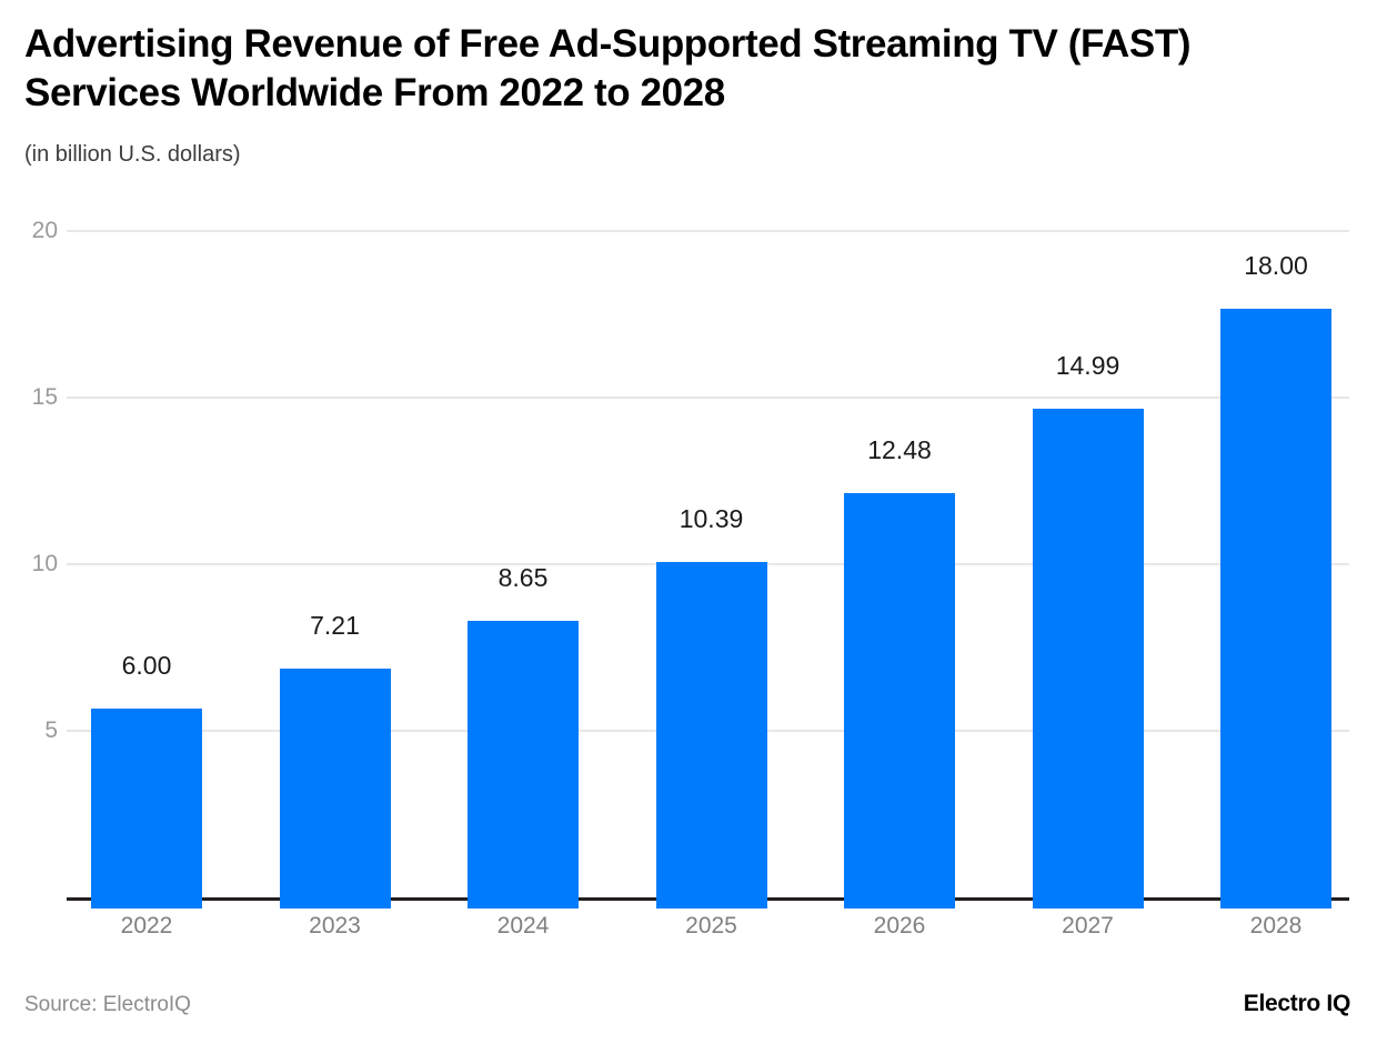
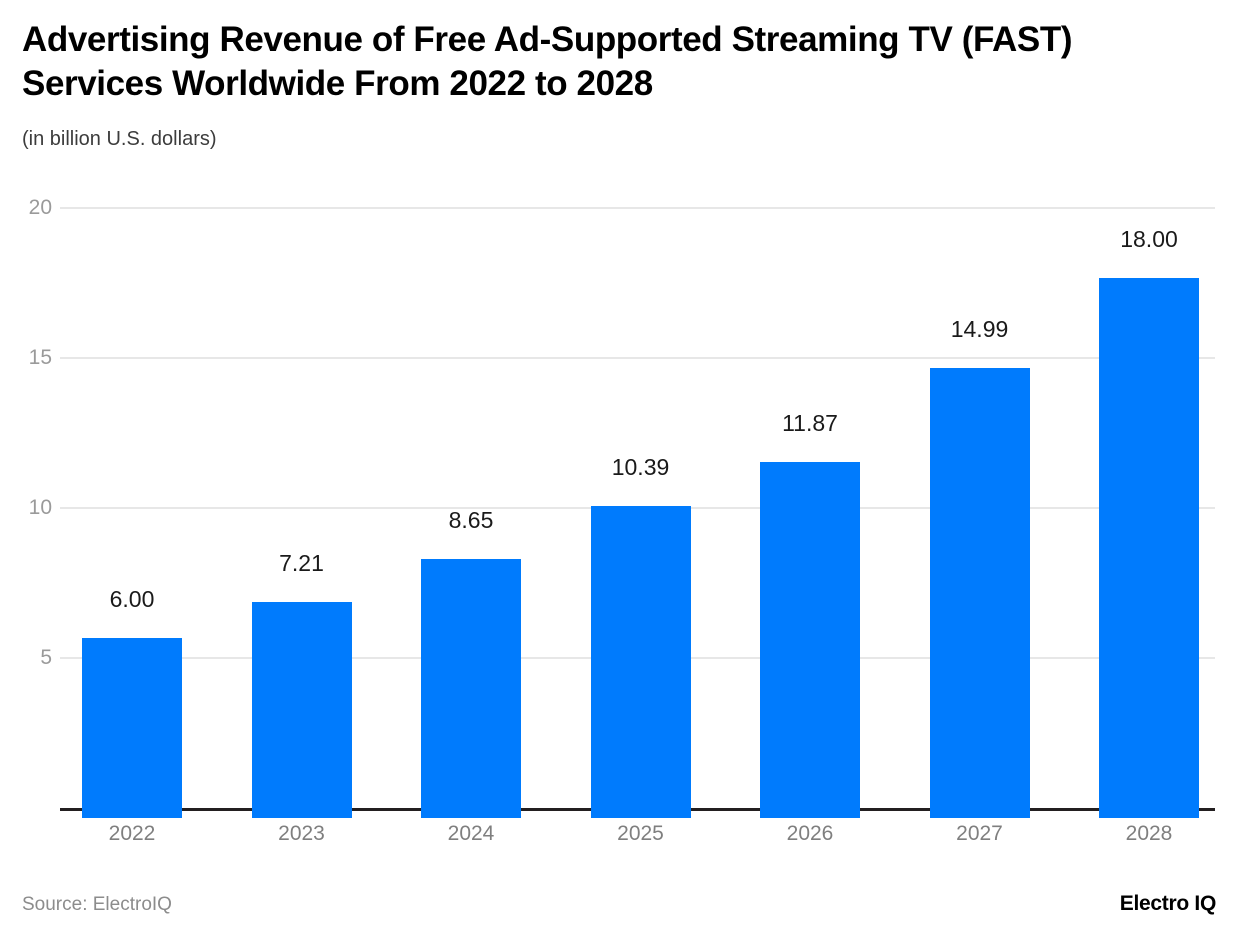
2026: 12.48 -> 11.87
